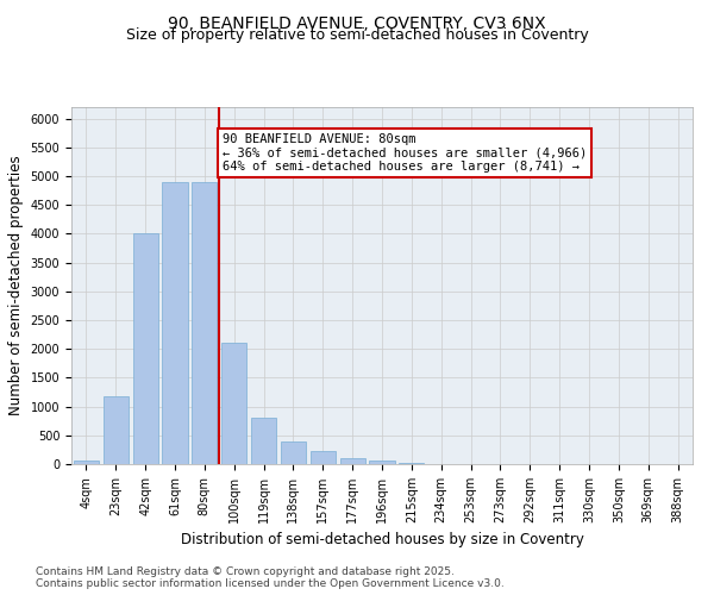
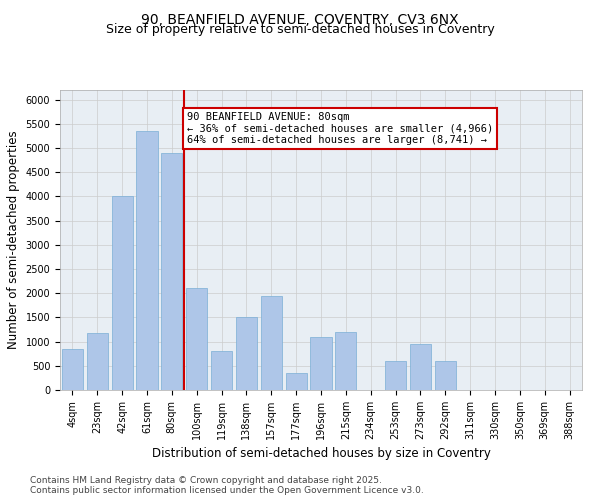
4sqm: 60 -> 850
61sqm: 4900 -> 5350
138sqm: 390 -> 1500
157sqm: 230 -> 1950
177sqm: 100 -> 350
196sqm: 60 -> 1100
215sqm: 30 -> 1200
253sqm: 0 -> 600
273sqm: 0 -> 950
292sqm: 0 -> 600
